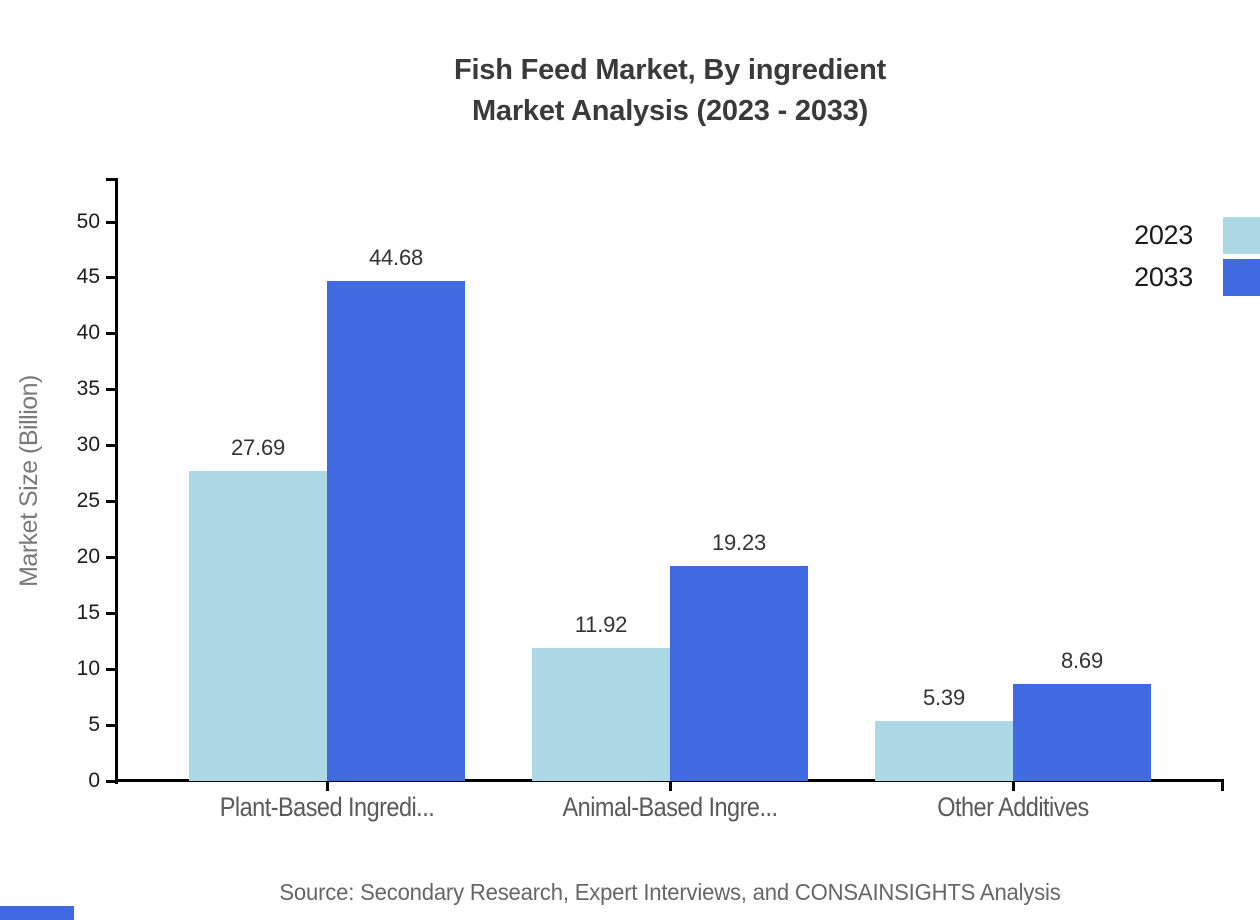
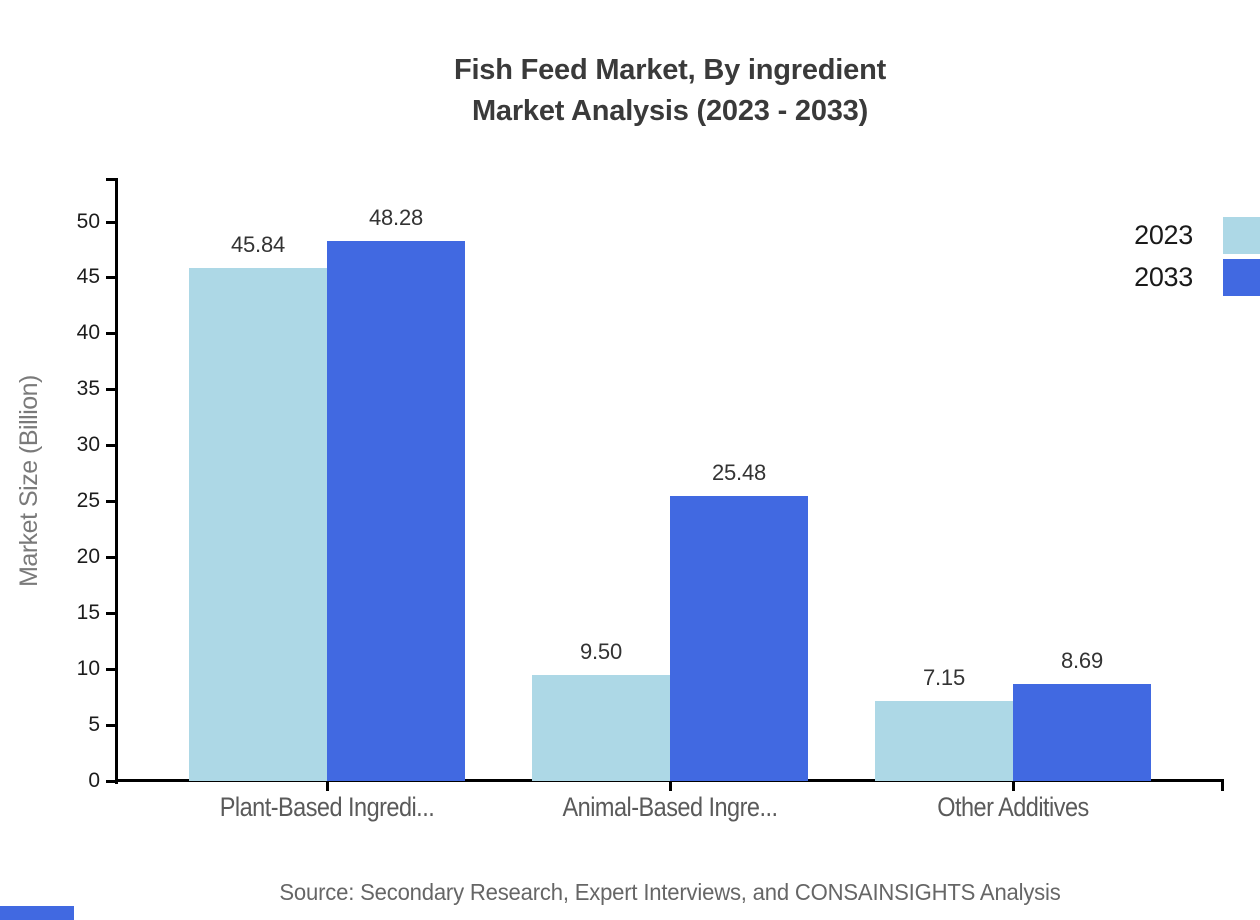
2023/Plant-Based Ingredi...: 27.69 -> 45.84
2033/Plant-Based Ingredi...: 44.68 -> 48.28
2023/Animal-Based Ingre...: 11.92 -> 9.50
2033/Animal-Based Ingre...: 19.23 -> 25.48
2023/Other Additives: 5.39 -> 7.15
